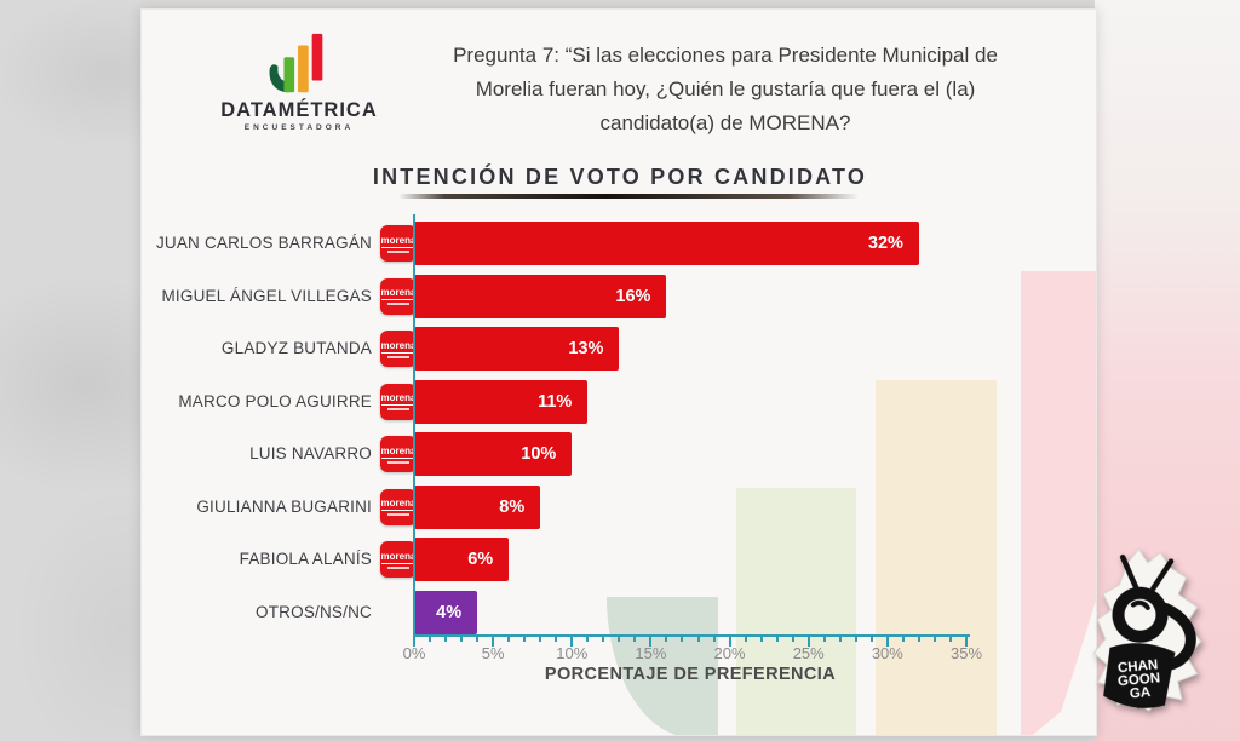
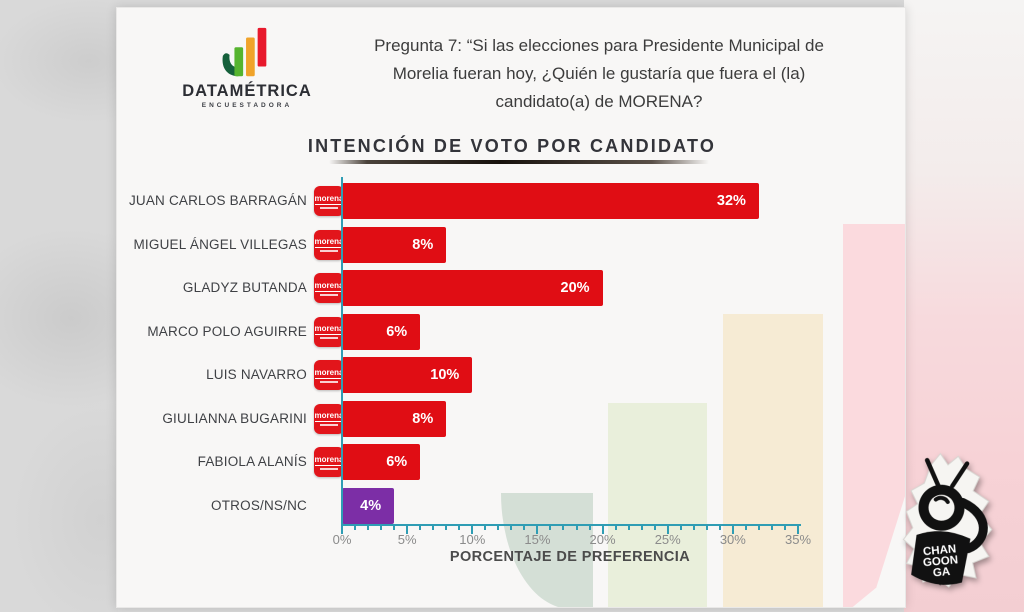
MIGUEL ÁNGEL VILLEGAS: 16% -> 8%
GLADYZ BUTANDA: 13% -> 20%
MARCO POLO AGUIRRE: 11% -> 6%
